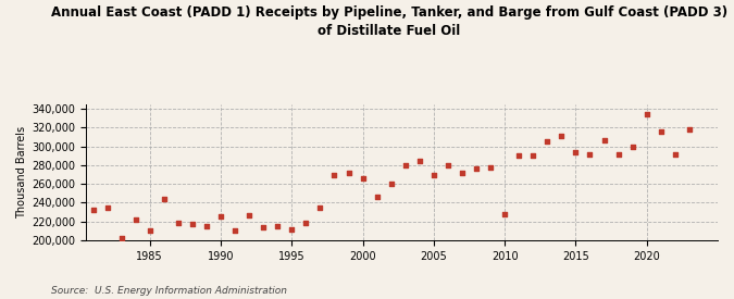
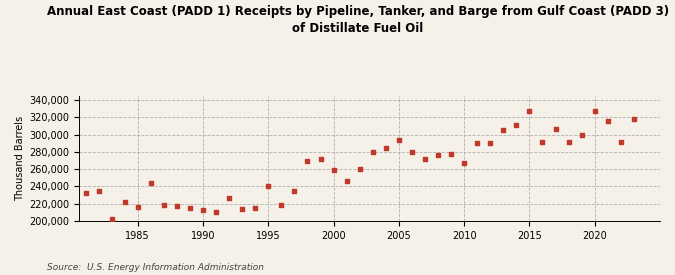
1985: 210,000 -> 216,000
1990: 226,000 -> 213,000
1995: 212,000 -> 240,000
2000: 266,000 -> 259,000
2005: 270,000 -> 294,000
2010: 228,000 -> 267,000
2015: 294,000 -> 327,000
2020: 334,000 -> 327,000
